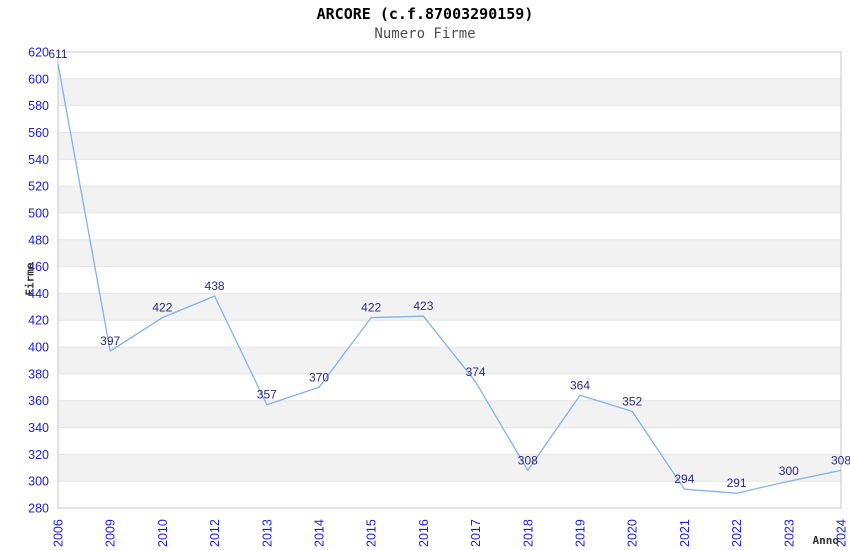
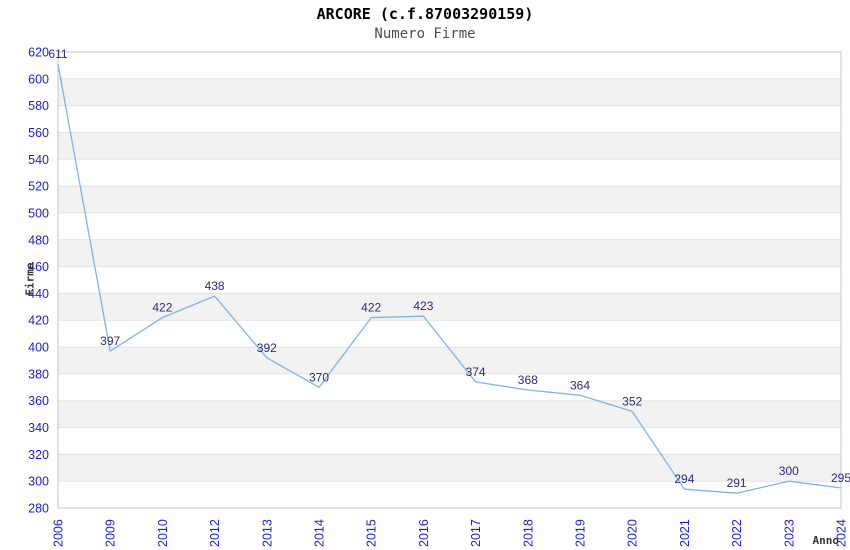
2013: 357 -> 392
2018: 308 -> 368
2024: 308 -> 295
